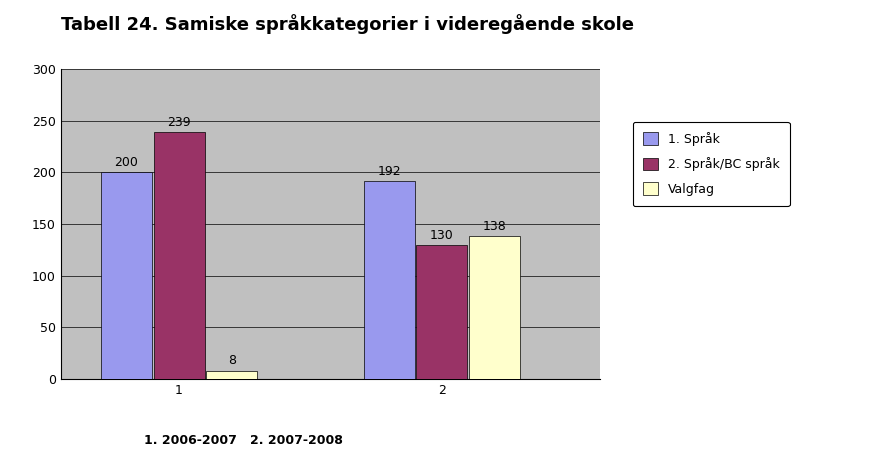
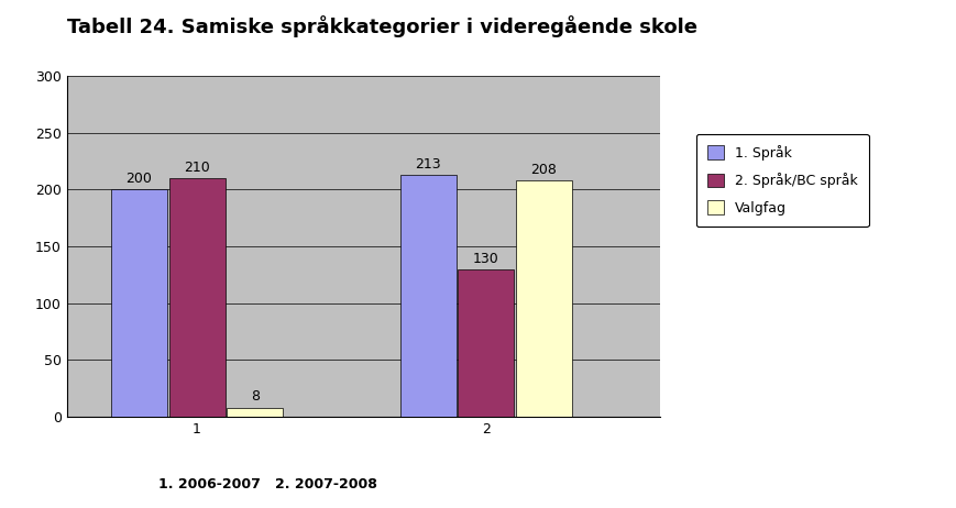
2. Språk/BC språk/1: 239 -> 210
1. Språk/2: 192 -> 213
Valgfag/2: 138 -> 208
